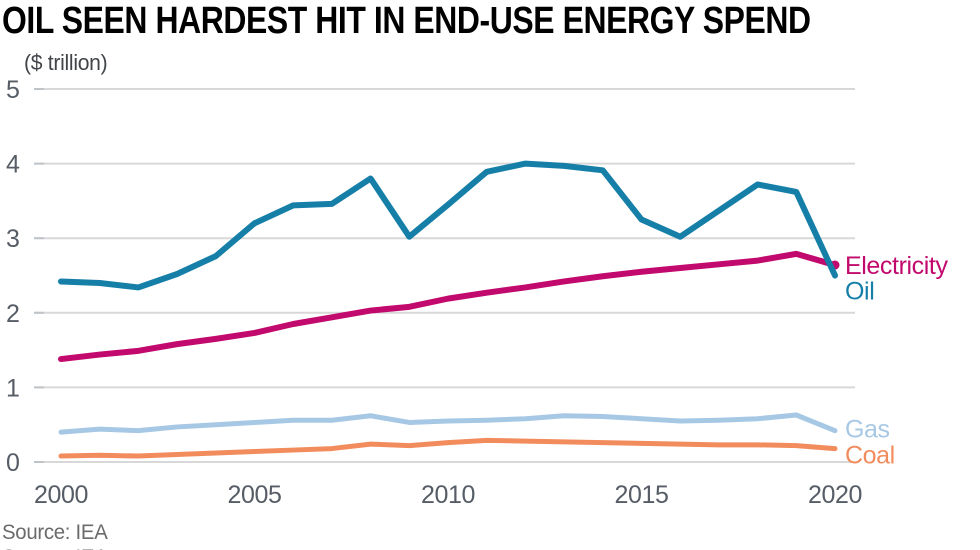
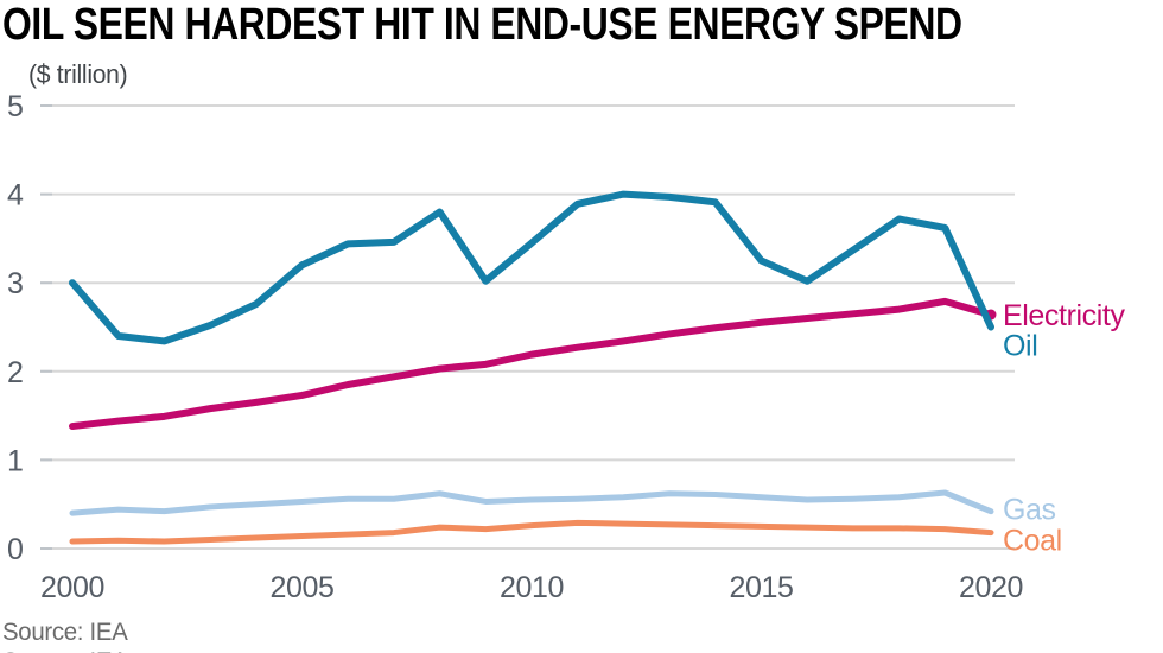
Oil/2000: 2.4 -> 3.0
